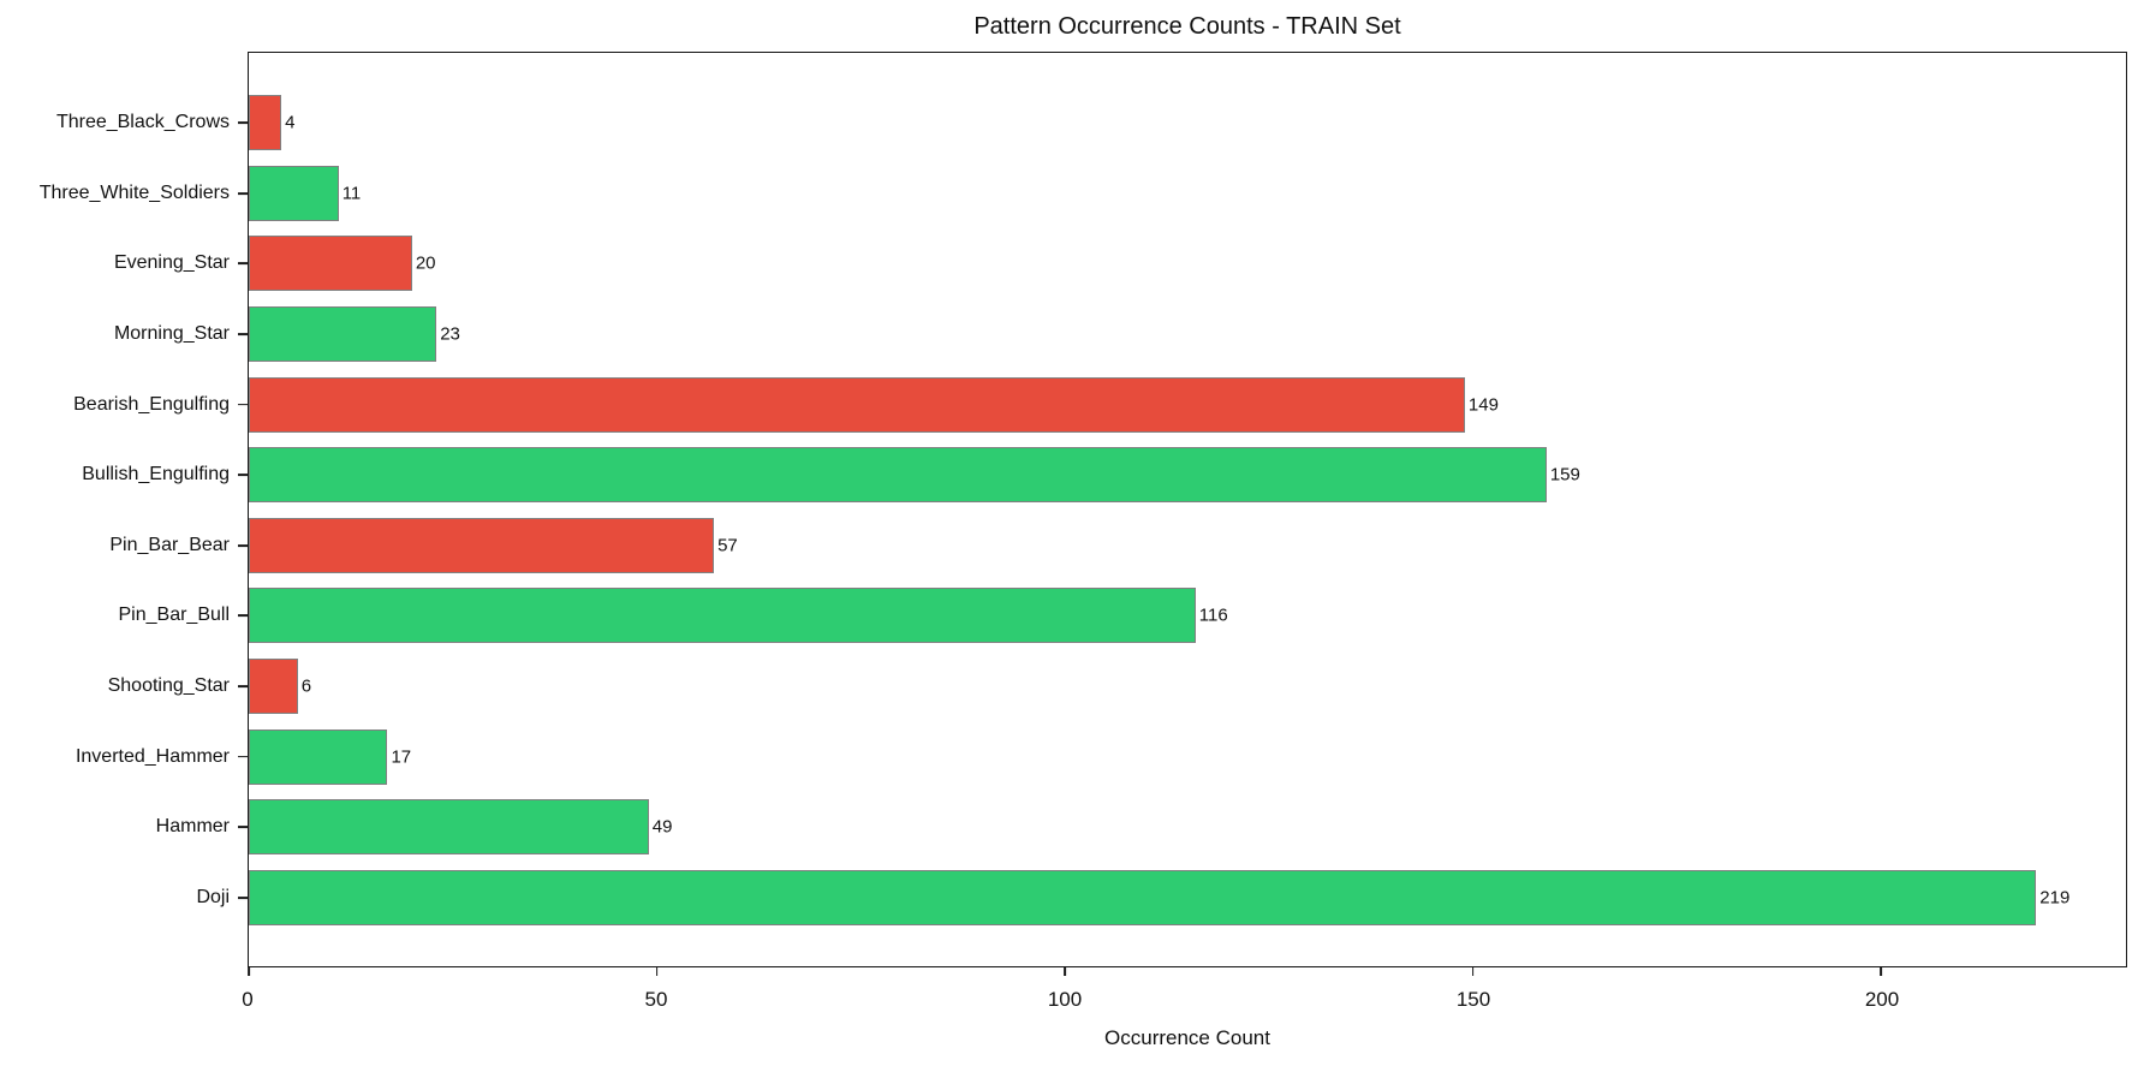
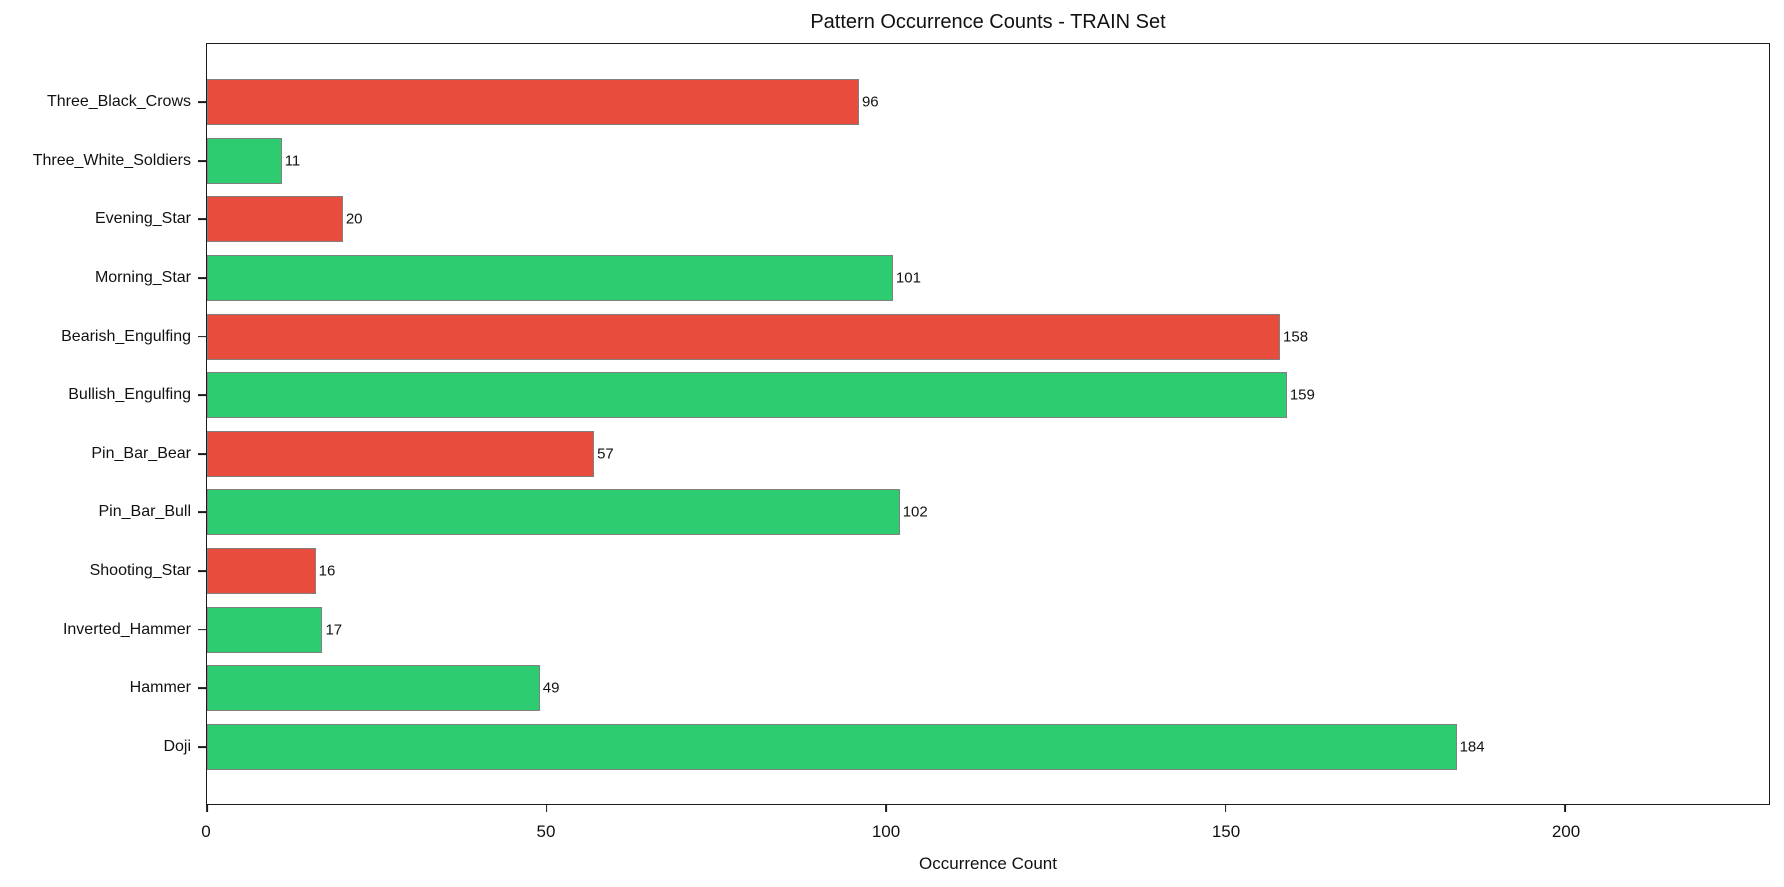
Three_Black_Crows: 4 -> 96
Morning_Star: 23 -> 101
Bearish_Engulfing: 149 -> 158
Pin_Bar_Bull: 116 -> 102
Shooting_Star: 6 -> 16
Doji: 219 -> 184
